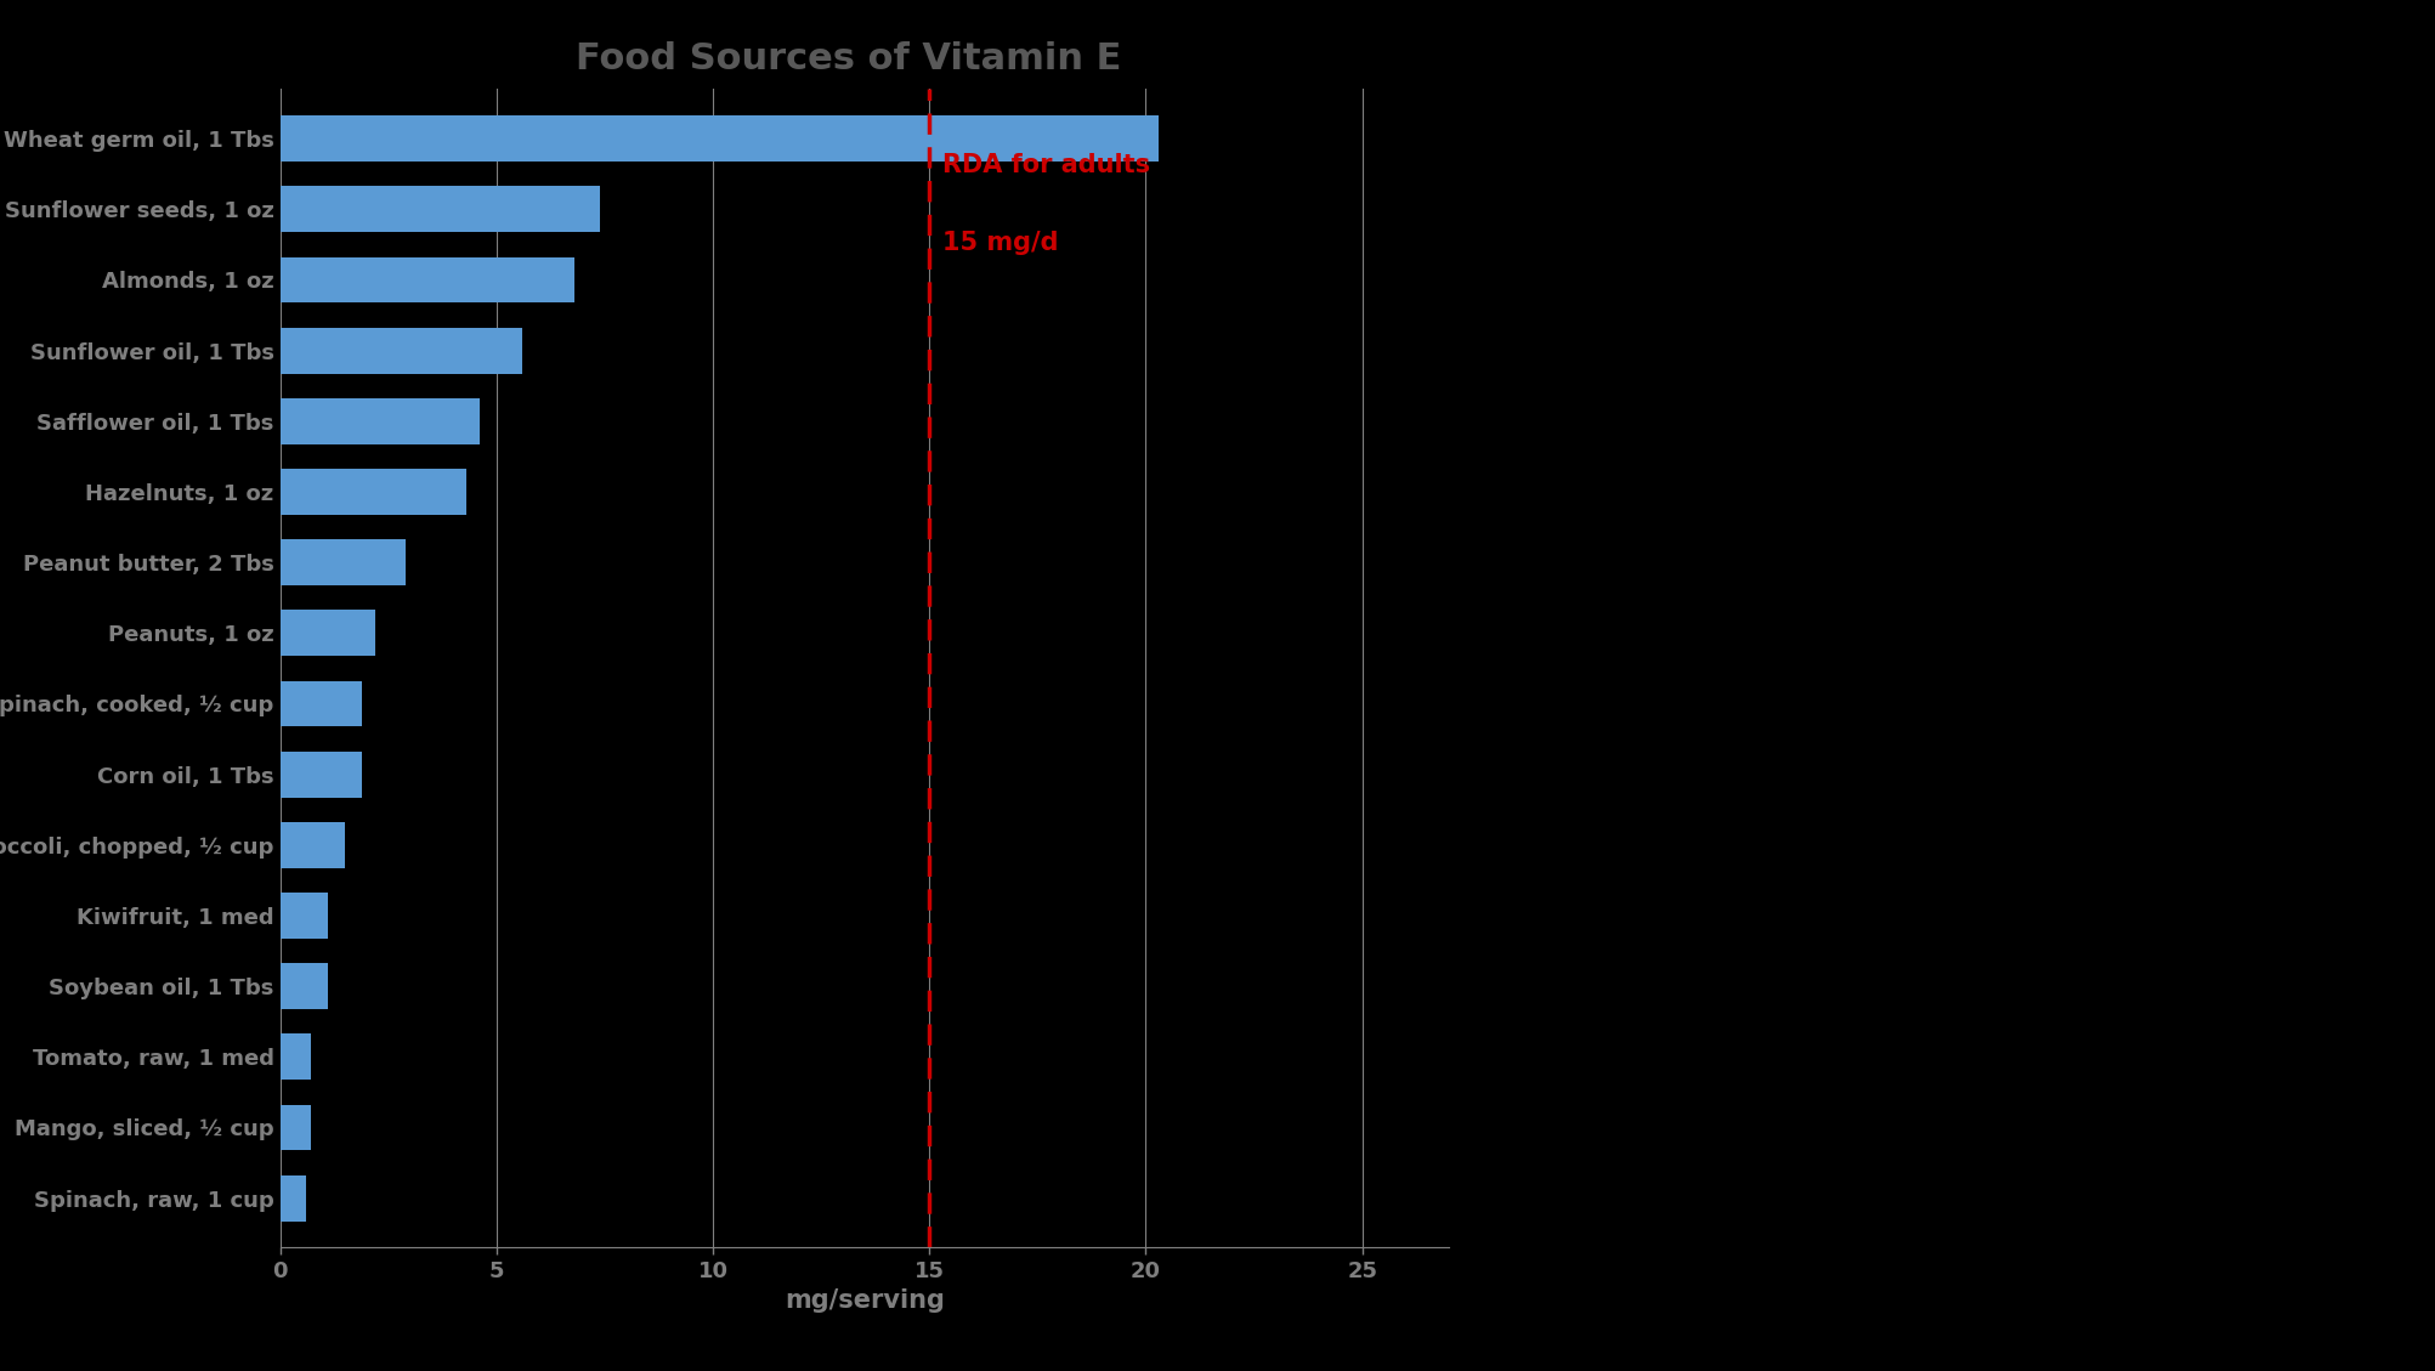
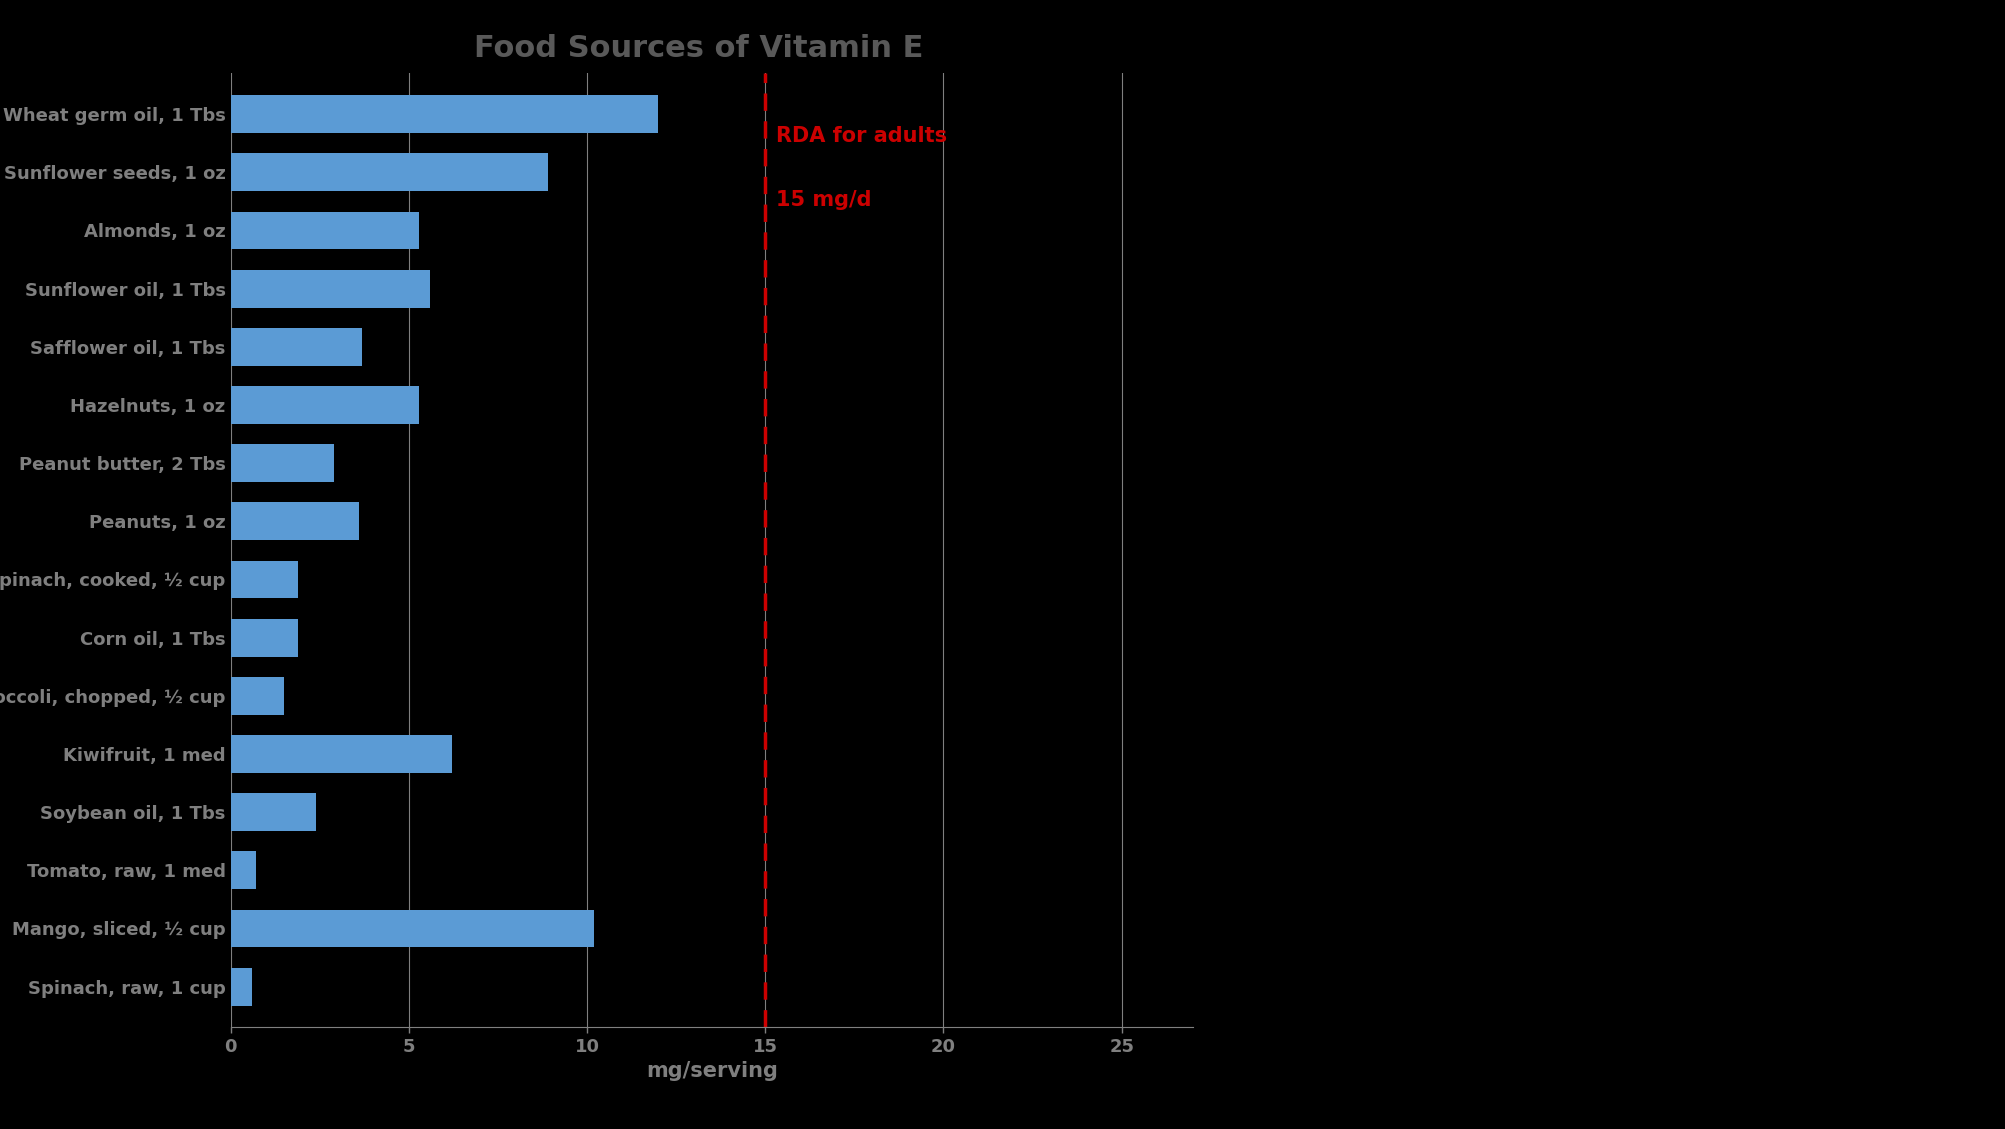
Wheat germ oil, 1 Tbs: 20.3 -> 12.0
Sunflower seeds, 1 oz: 7.4 -> 8.9
Almonds, 1 oz: 6.8 -> 5.3
Safflower oil, 1 Tbs: 4.6 -> 3.7
Hazelnuts, 1 oz: 4.3 -> 5.3
Peanuts, 1 oz: 2.2 -> 3.6
Kiwifruit, 1 med: 1.1 -> 6.2
Soybean oil, 1 Tbs: 1.1 -> 2.4
Mango, sliced, ½ cup: 0.7 -> 10.2
